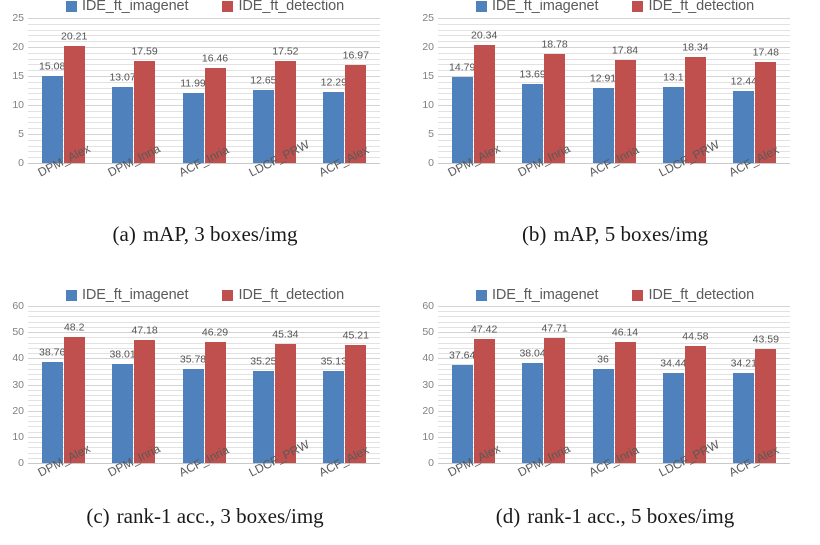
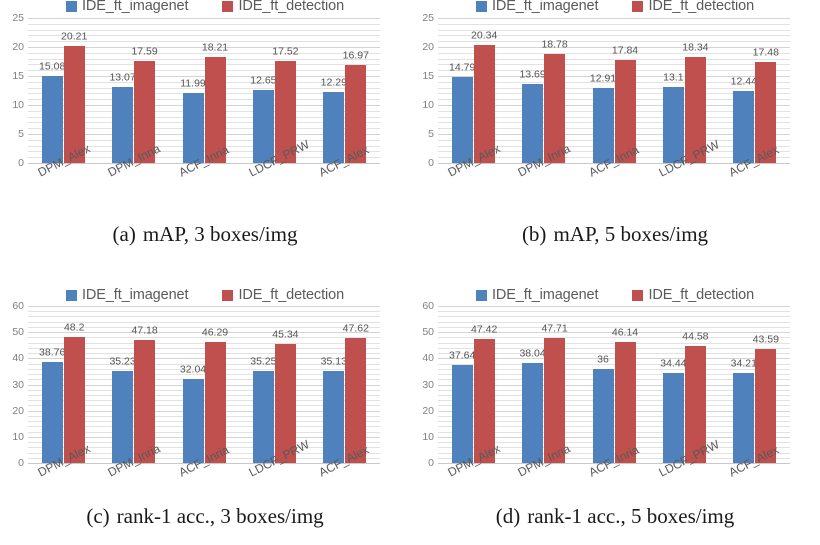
(a) mAP, 3 boxes/img/IDE_ft_detection/ACF_Inria: 16.46 -> 18.21
(c) rank-1 acc., 3 boxes/img/IDE_ft_imagenet/DPM_Inria: 38.01 -> 35.23
(c) rank-1 acc., 3 boxes/img/IDE_ft_imagenet/ACF_Inria: 35.78 -> 32.04
(c) rank-1 acc., 3 boxes/img/IDE_ft_detection/ACF_Alex: 45.21 -> 47.62
